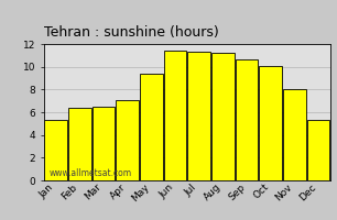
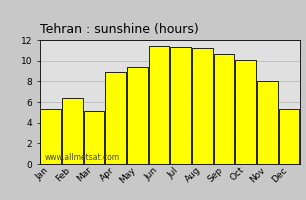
Mar: 6.5 -> 5.1
Apr: 7.1 -> 8.9
